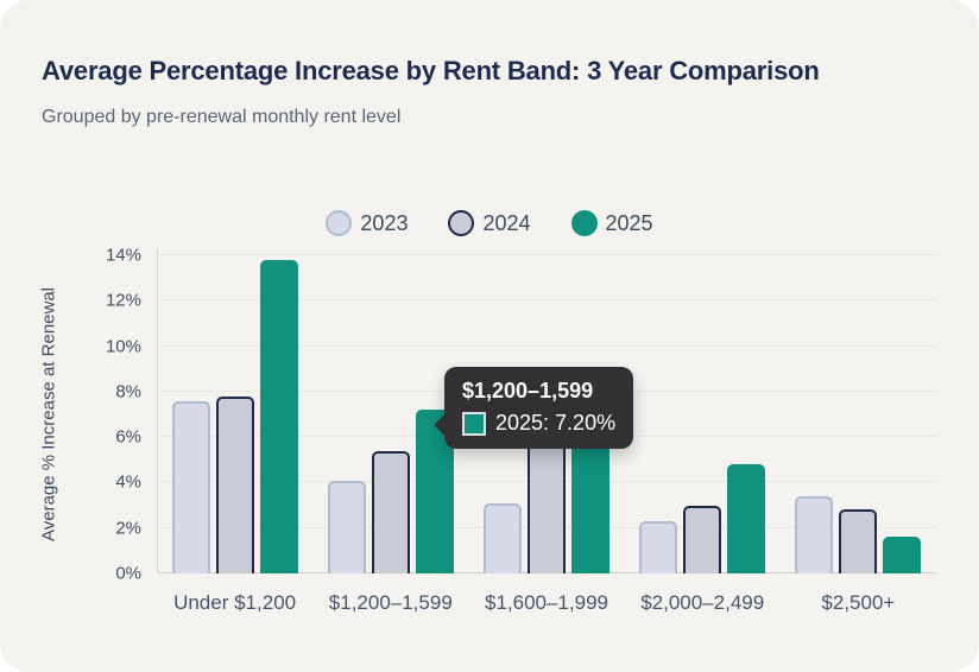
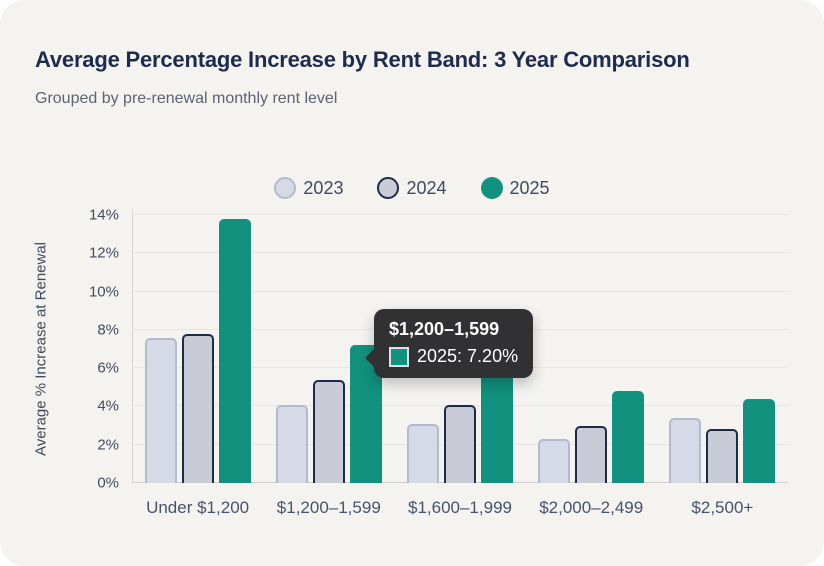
2024/$1,600–1,999: 7.4% -> 4.1%
2025/$2,500+: 1.6% -> 4.4%
